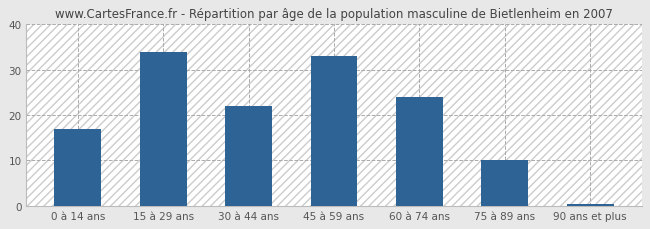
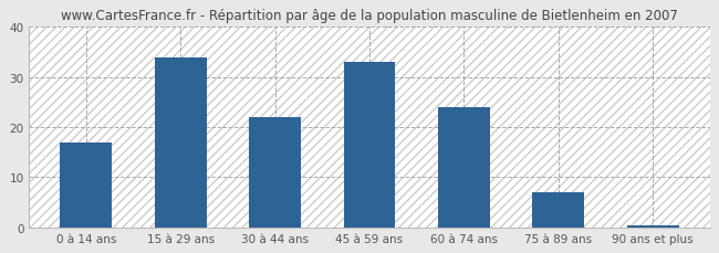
75 à 89 ans: 10.0 -> 7.0
